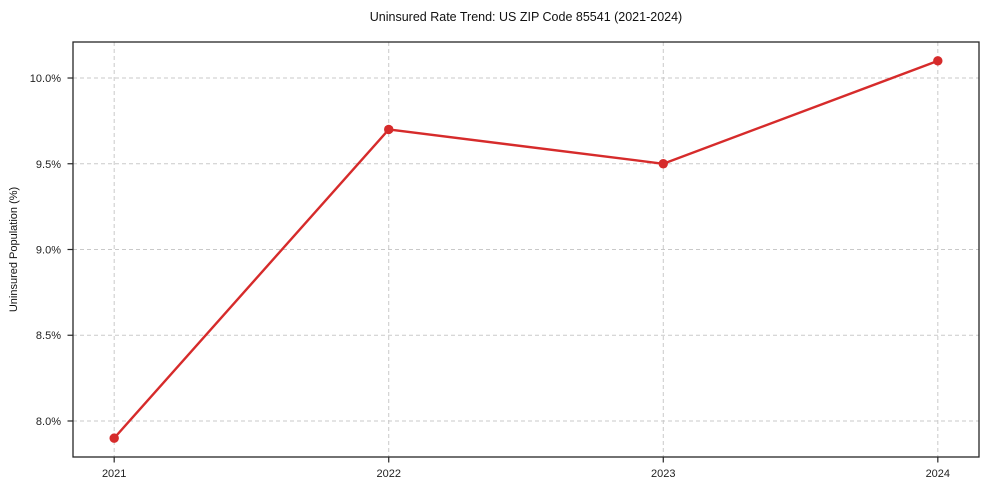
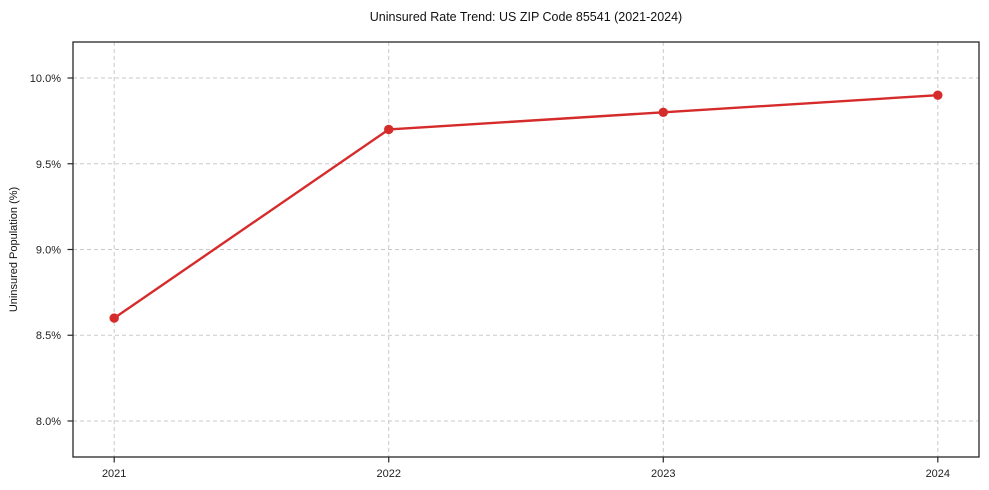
2021: 7.9% -> 8.6%
2023: 9.5% -> 9.8%
2024: 10.1% -> 9.9%
